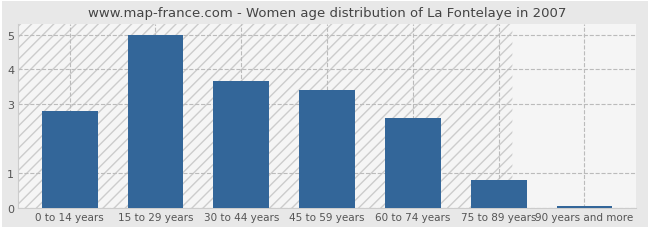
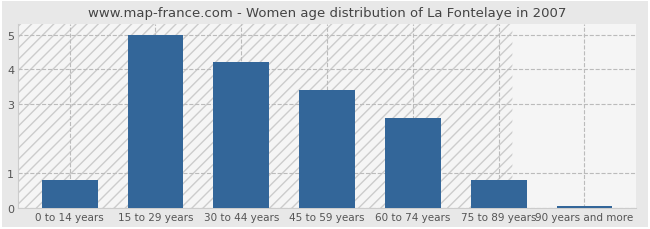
0 to 14 years: 2.80 -> 0.80
30 to 44 years: 3.65 -> 4.20
